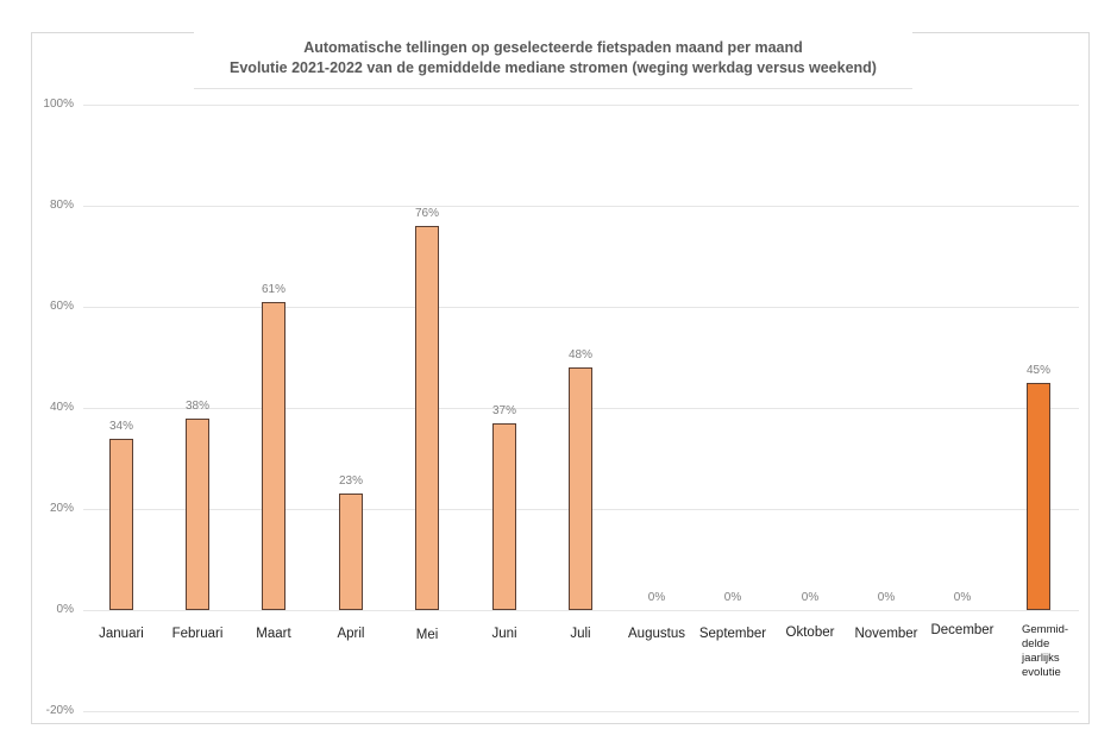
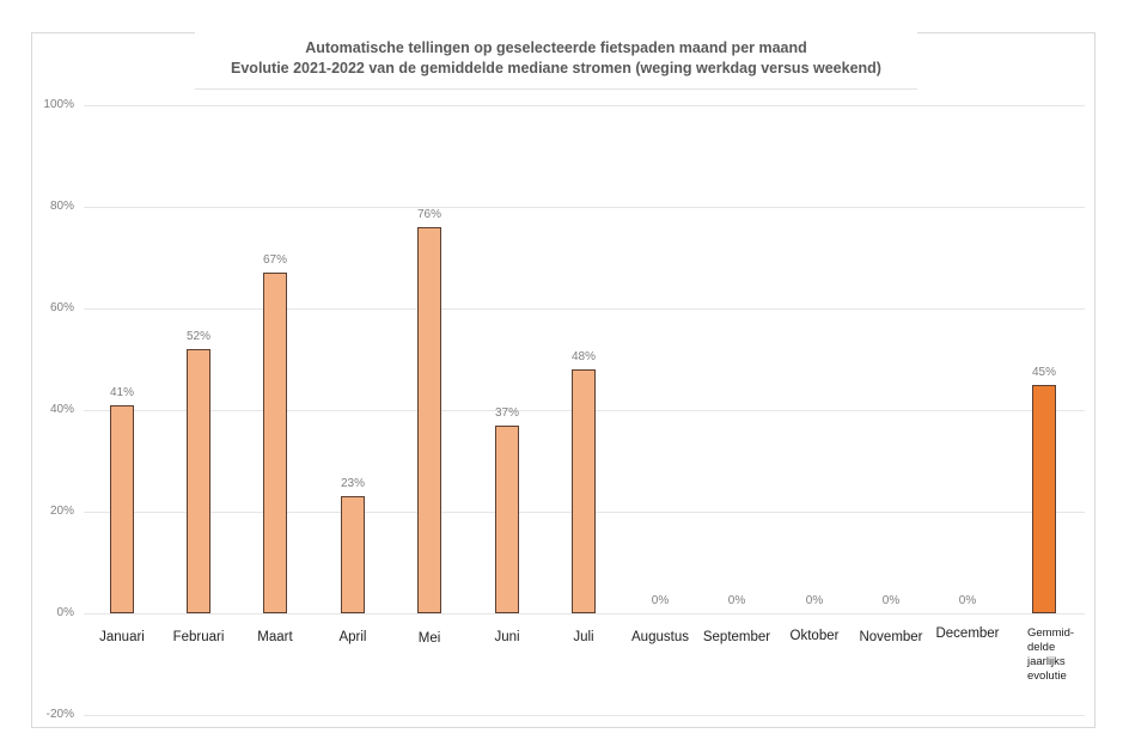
Januari: 34% -> 41%
Februari: 38% -> 52%
Maart: 61% -> 67%
